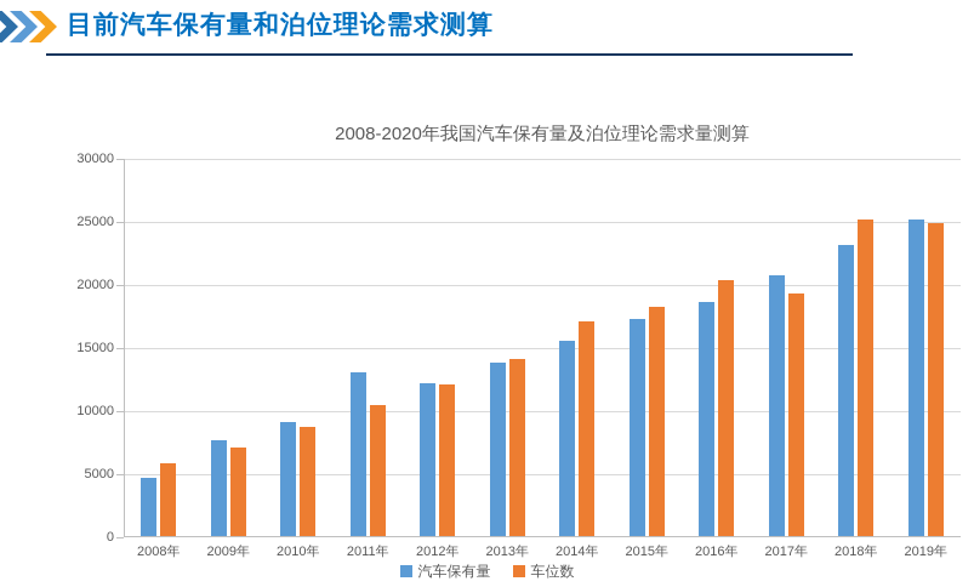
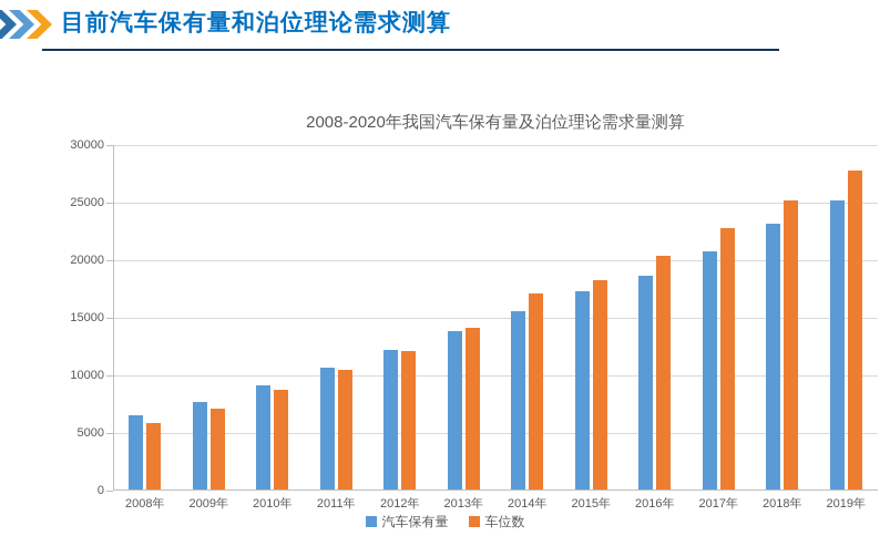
汽车保有量/2008年: 4600 -> 6500
汽车保有量/2011年: 13000 -> 10600
车位数/2017年: 19200 -> 22700
车位数/2019年: 24800 -> 27700
